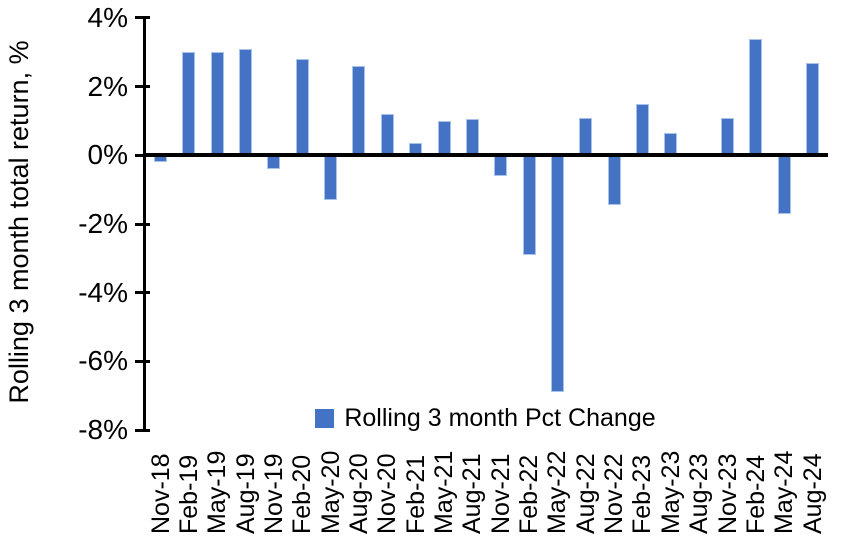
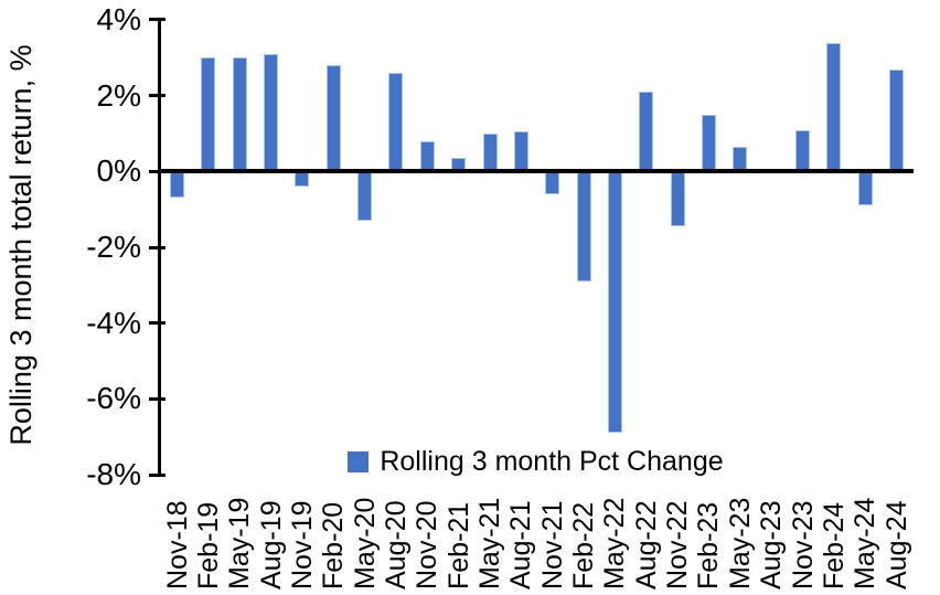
Nov-18: -0.2% -> -0.7%
Nov-20: 1.2% -> 0.8%
Aug-22: 1.1% -> 2.1%
May-24: -1.7% -> -0.9%
